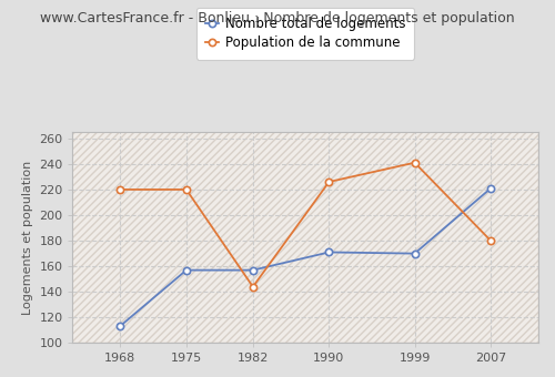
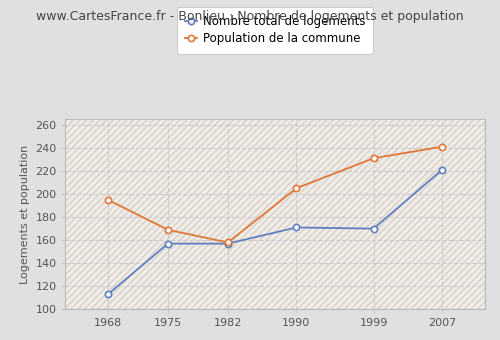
Population de la commune/1968: 220 -> 195
Population de la commune/1975: 220 -> 169
Population de la commune/1982: 144 -> 158
Population de la commune/1990: 226 -> 205
Population de la commune/1999: 241 -> 231
Population de la commune/2007: 180 -> 241
